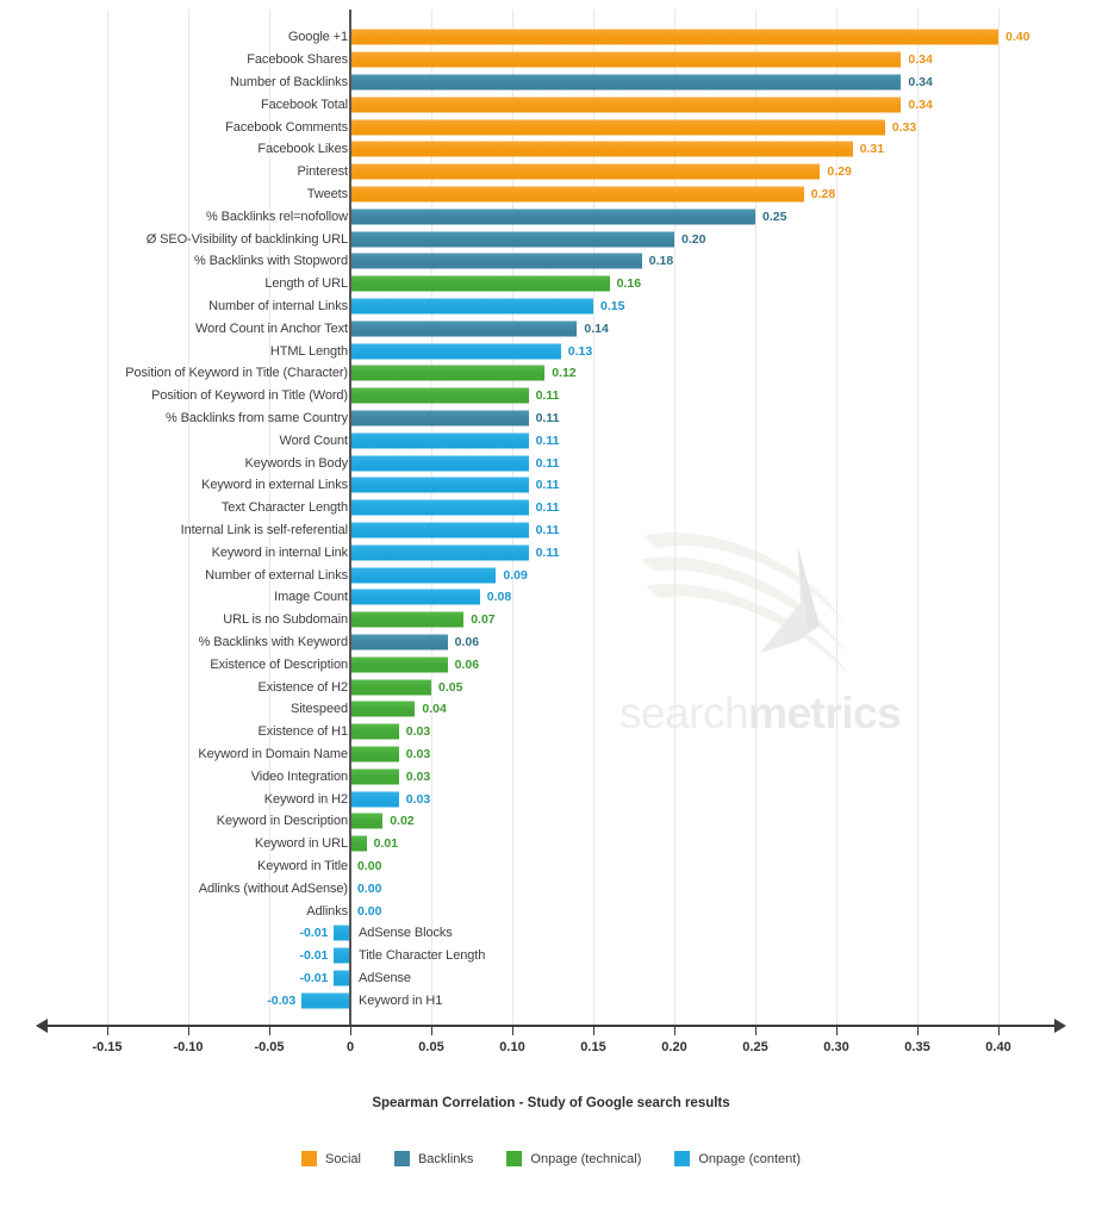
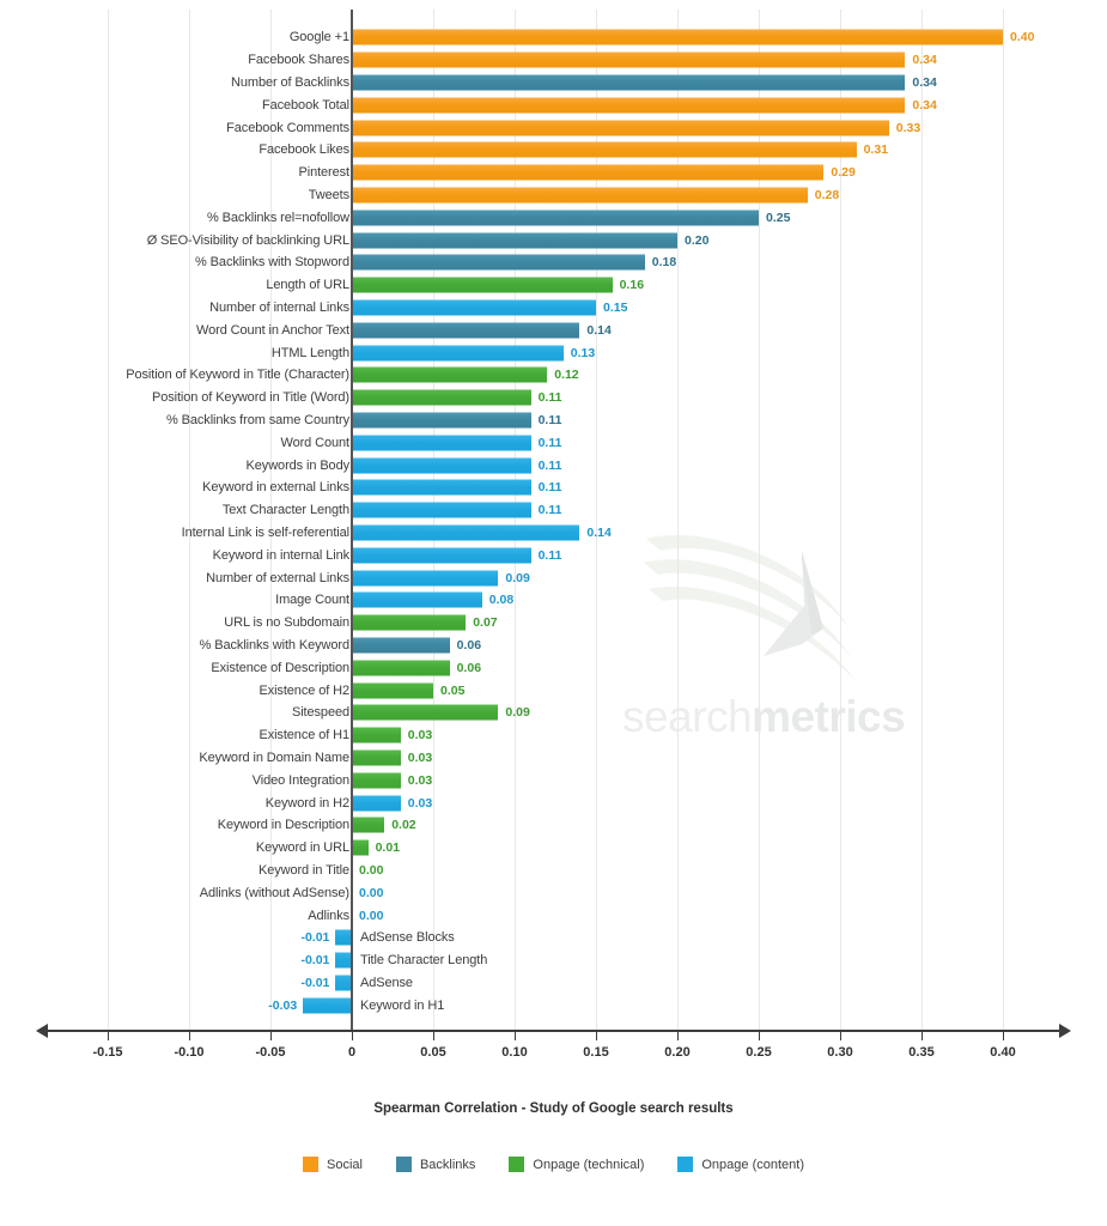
Internal Link is self-referential: 0.11 -> 0.14
Sitespeed: 0.04 -> 0.09
